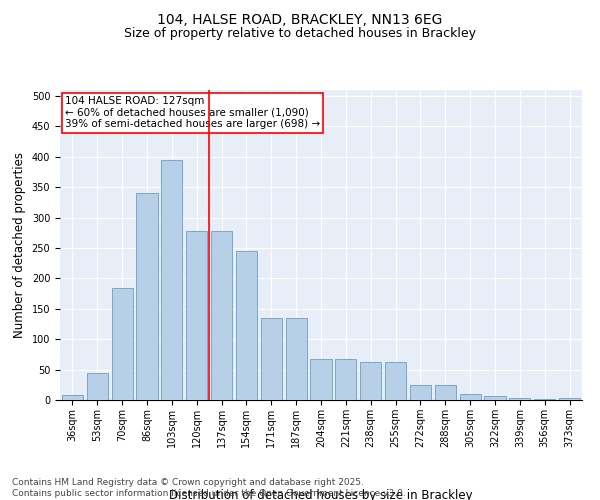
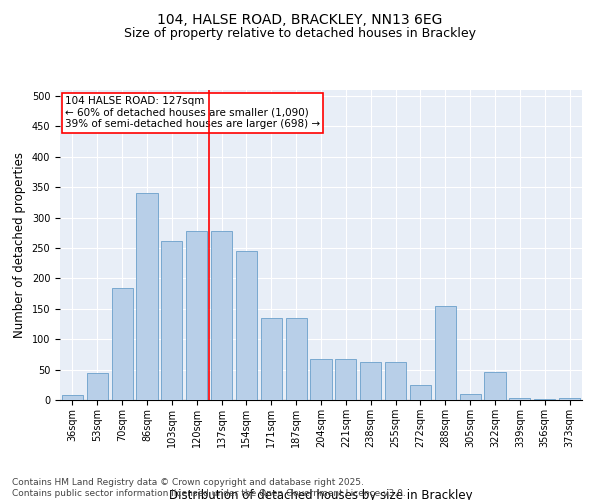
103sqm: 395 -> 262
288sqm: 25 -> 154
322sqm: 6 -> 46
